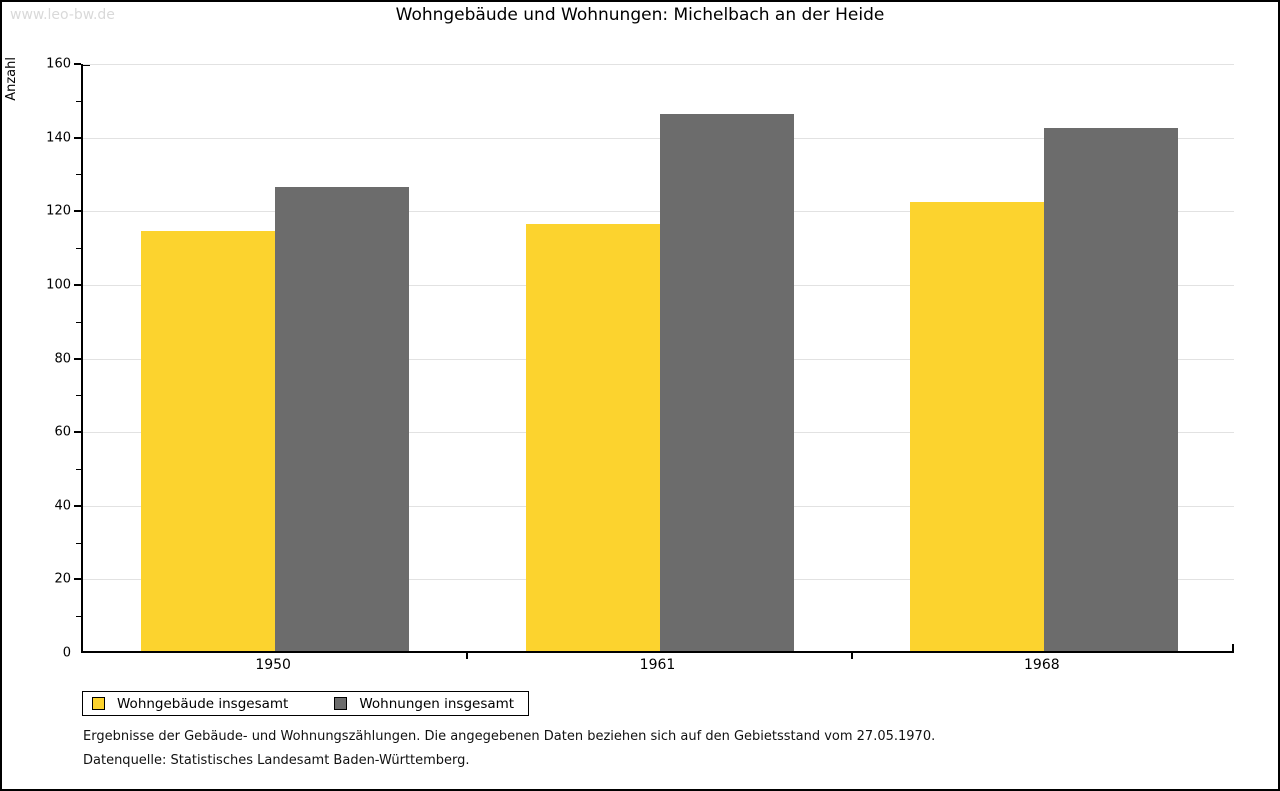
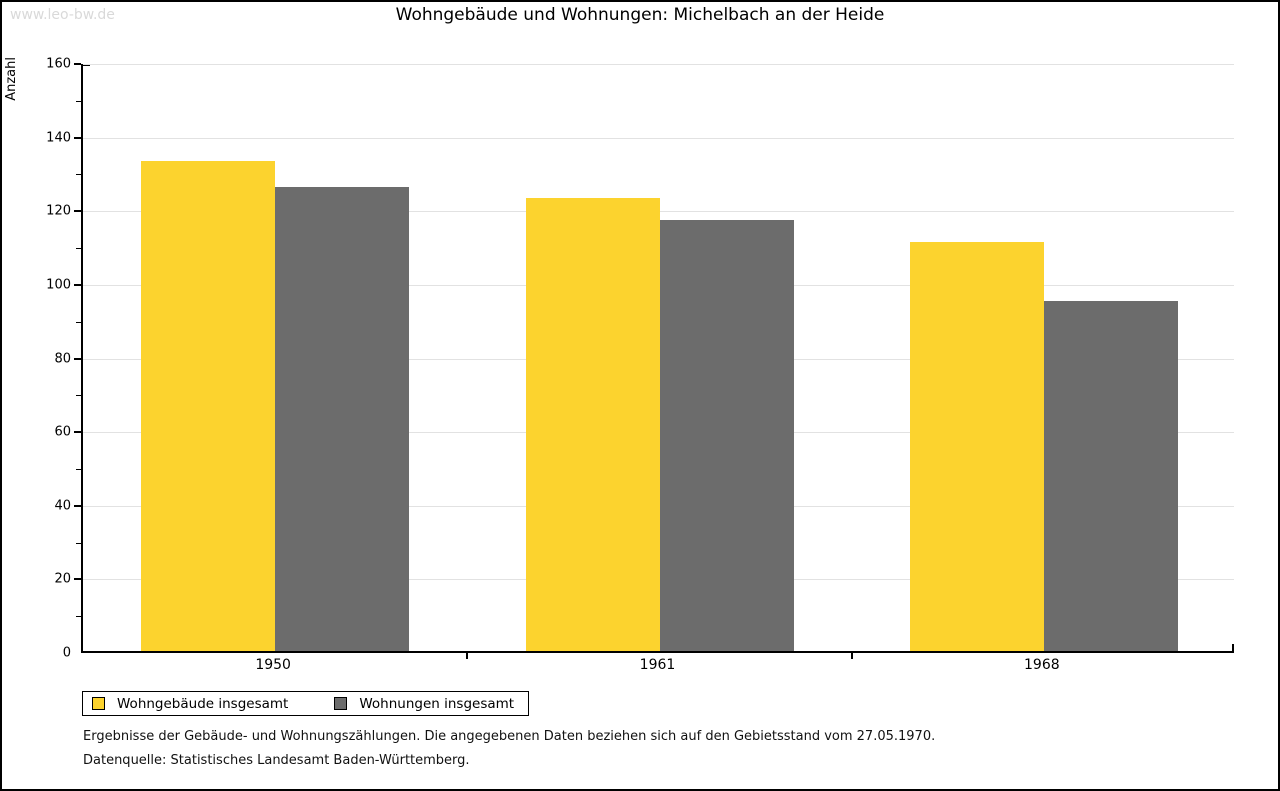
Wohngebäude insgesamt/1950: 114 -> 133
Wohngebäude insgesamt/1961: 116 -> 123
Wohnungen insgesamt/1961: 146 -> 117
Wohngebäude insgesamt/1968: 122 -> 111
Wohnungen insgesamt/1968: 142 -> 95
